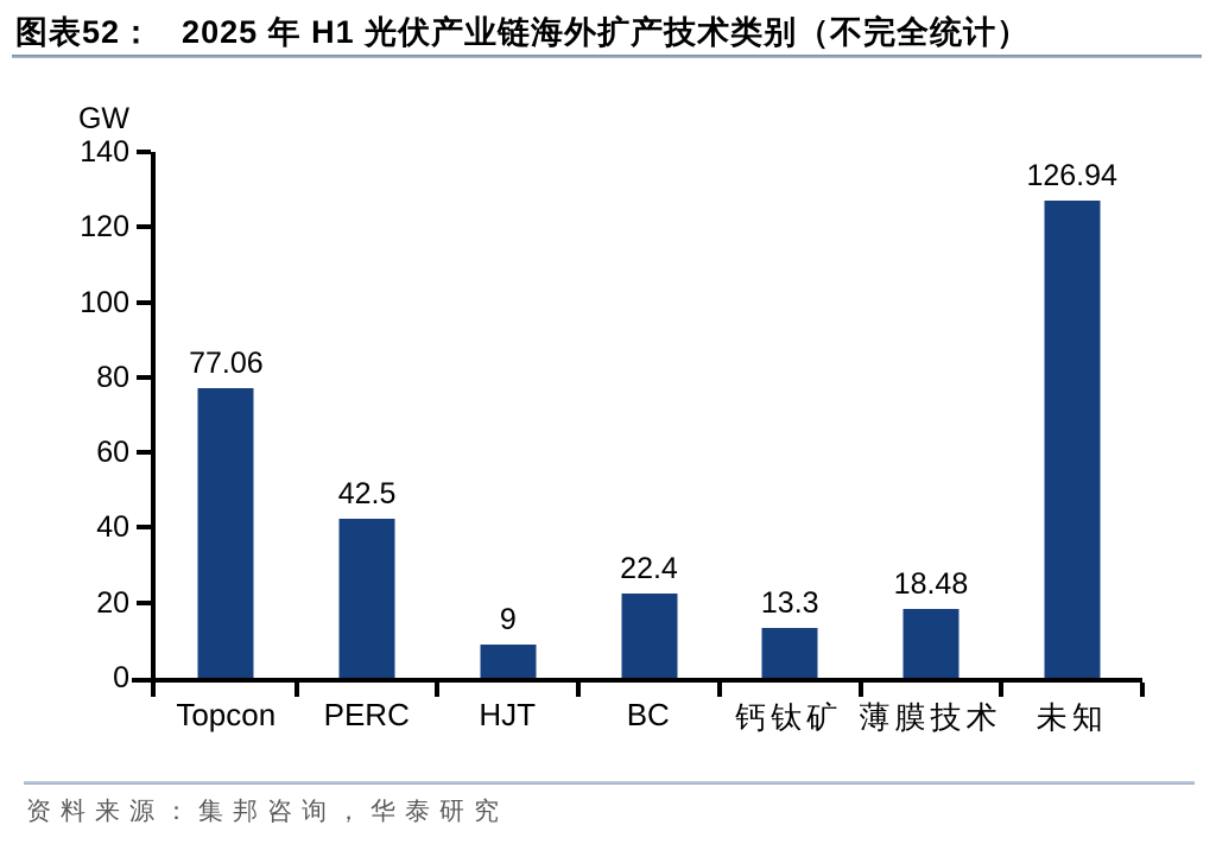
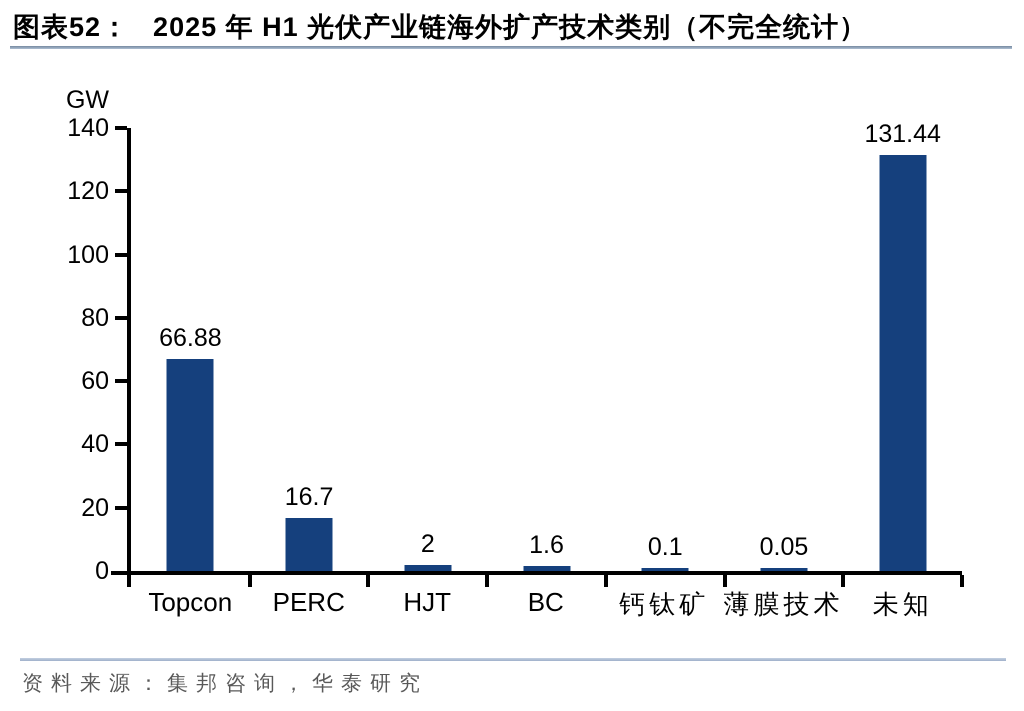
Topcon: 77.06 -> 66.88
PERC: 42.5 -> 16.7
HJT: 9 -> 2
BC: 22.4 -> 1.6
钙钛矿: 13.3 -> 0.1
薄膜技术: 18.48 -> 0.05
未知: 126.94 -> 131.44
